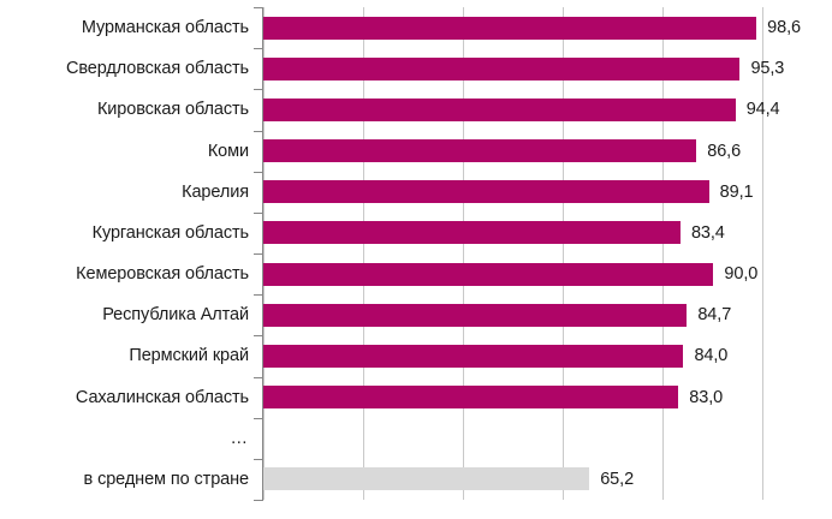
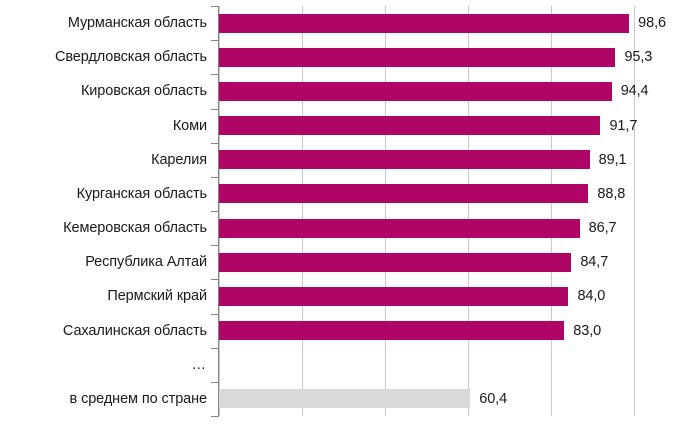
Коми: 86,6 -> 91,7
Курганская область: 83,4 -> 88,8
Кемеровская область: 90,0 -> 86,7
в среднем по стране: 65,2 -> 60,4
